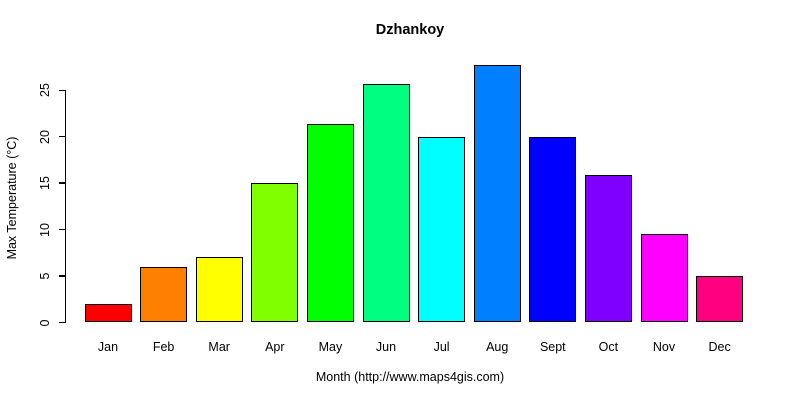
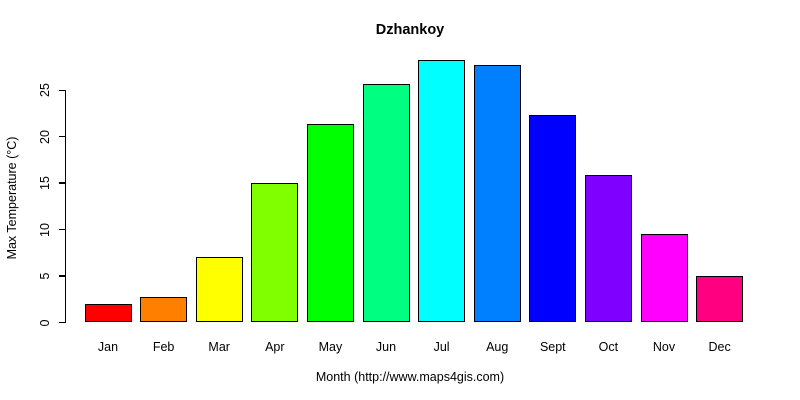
Feb: 6 -> 3
Jul: 20 -> 28
Sept: 20 -> 22
